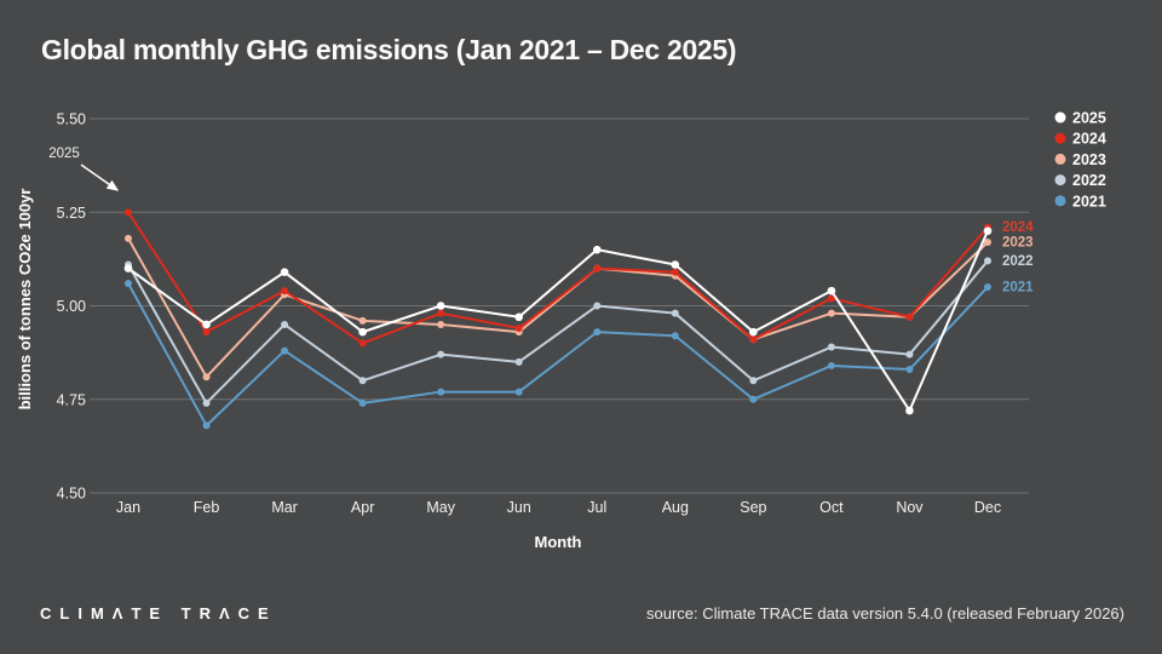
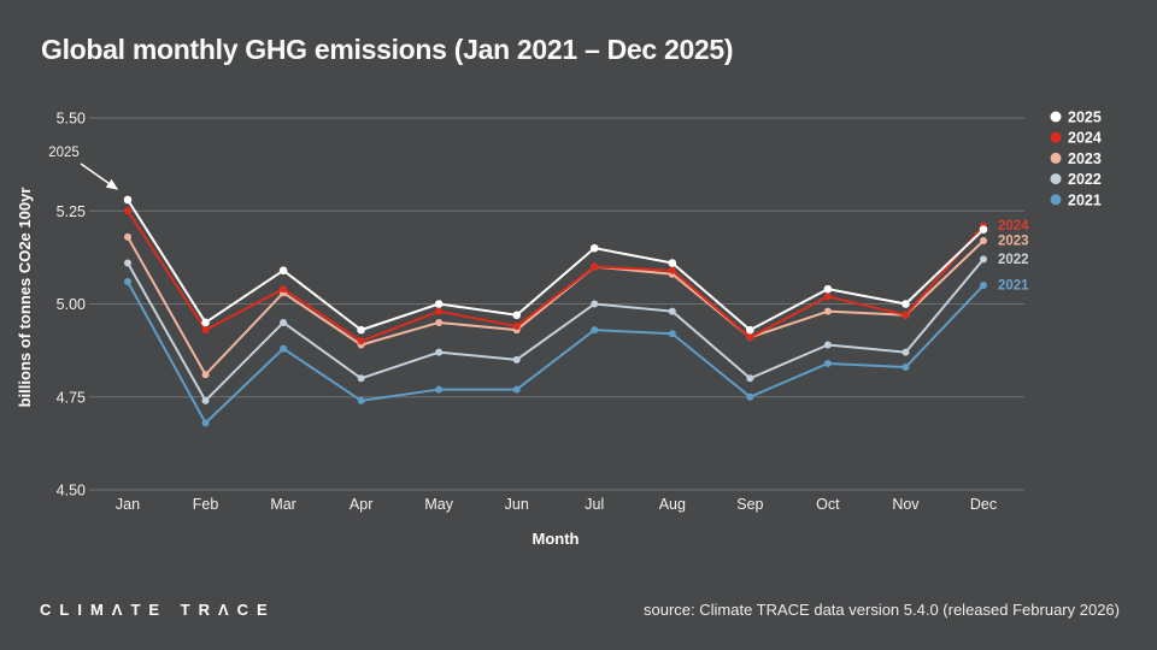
2025/Jan: 5.10 -> 5.28
2023/Apr: 4.96 -> 4.89
2025/Nov: 4.72 -> 5.00
